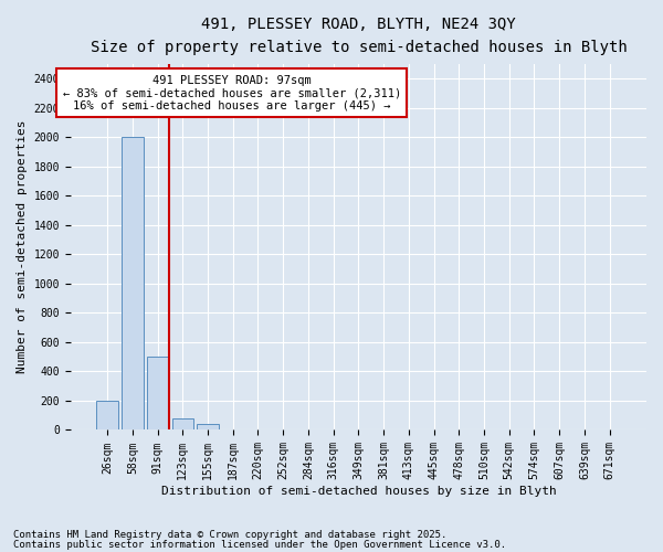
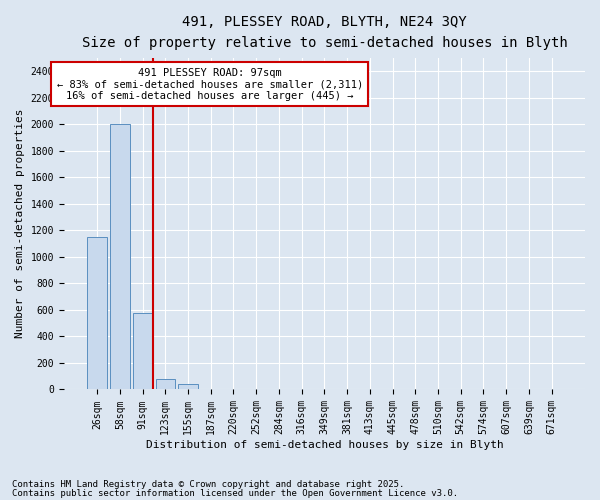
26sqm: 200 -> 1150
91sqm: 500 -> 580
